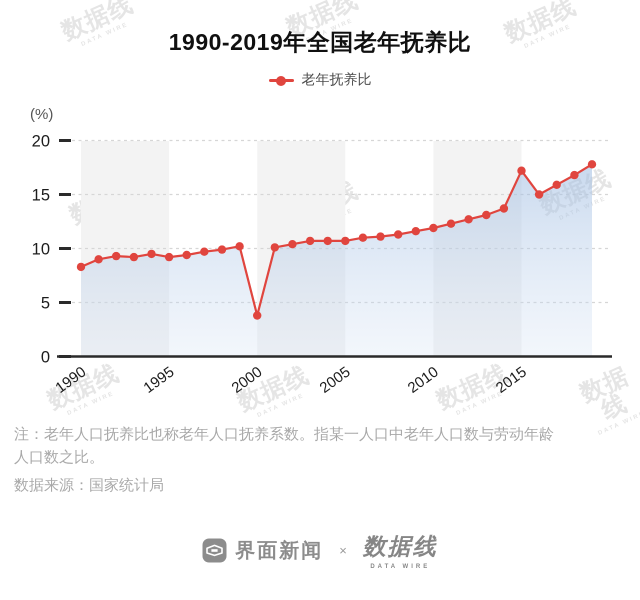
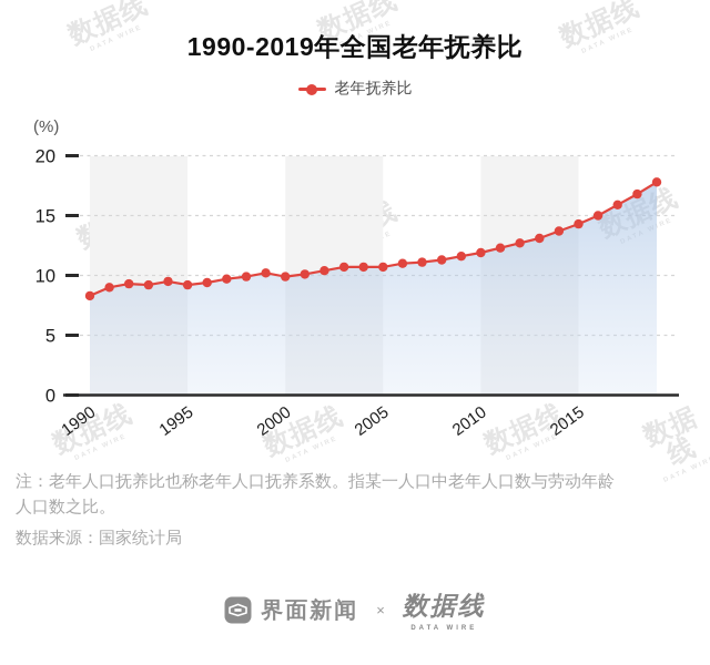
2000: 3.8 -> 9.9
2015: 17.2 -> 14.3
